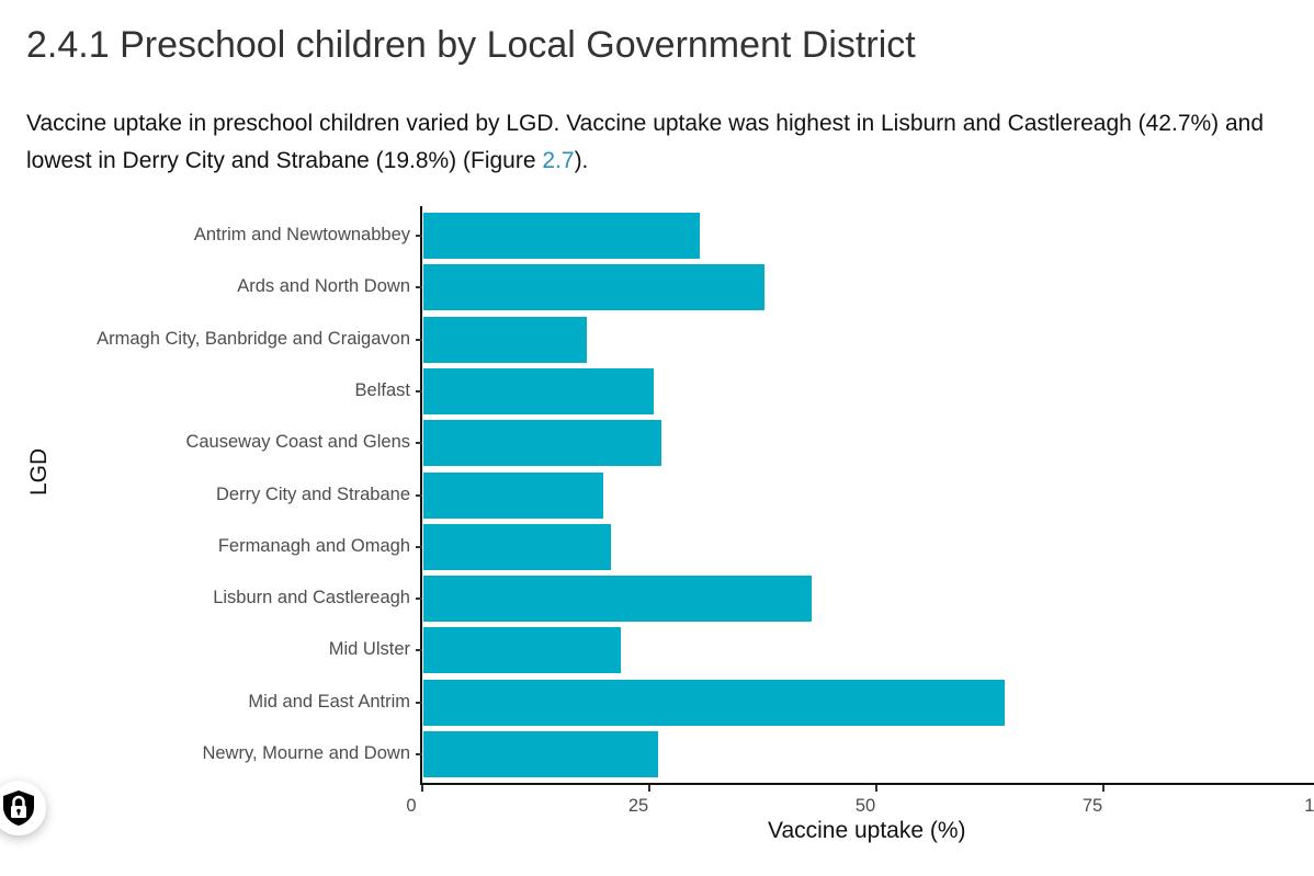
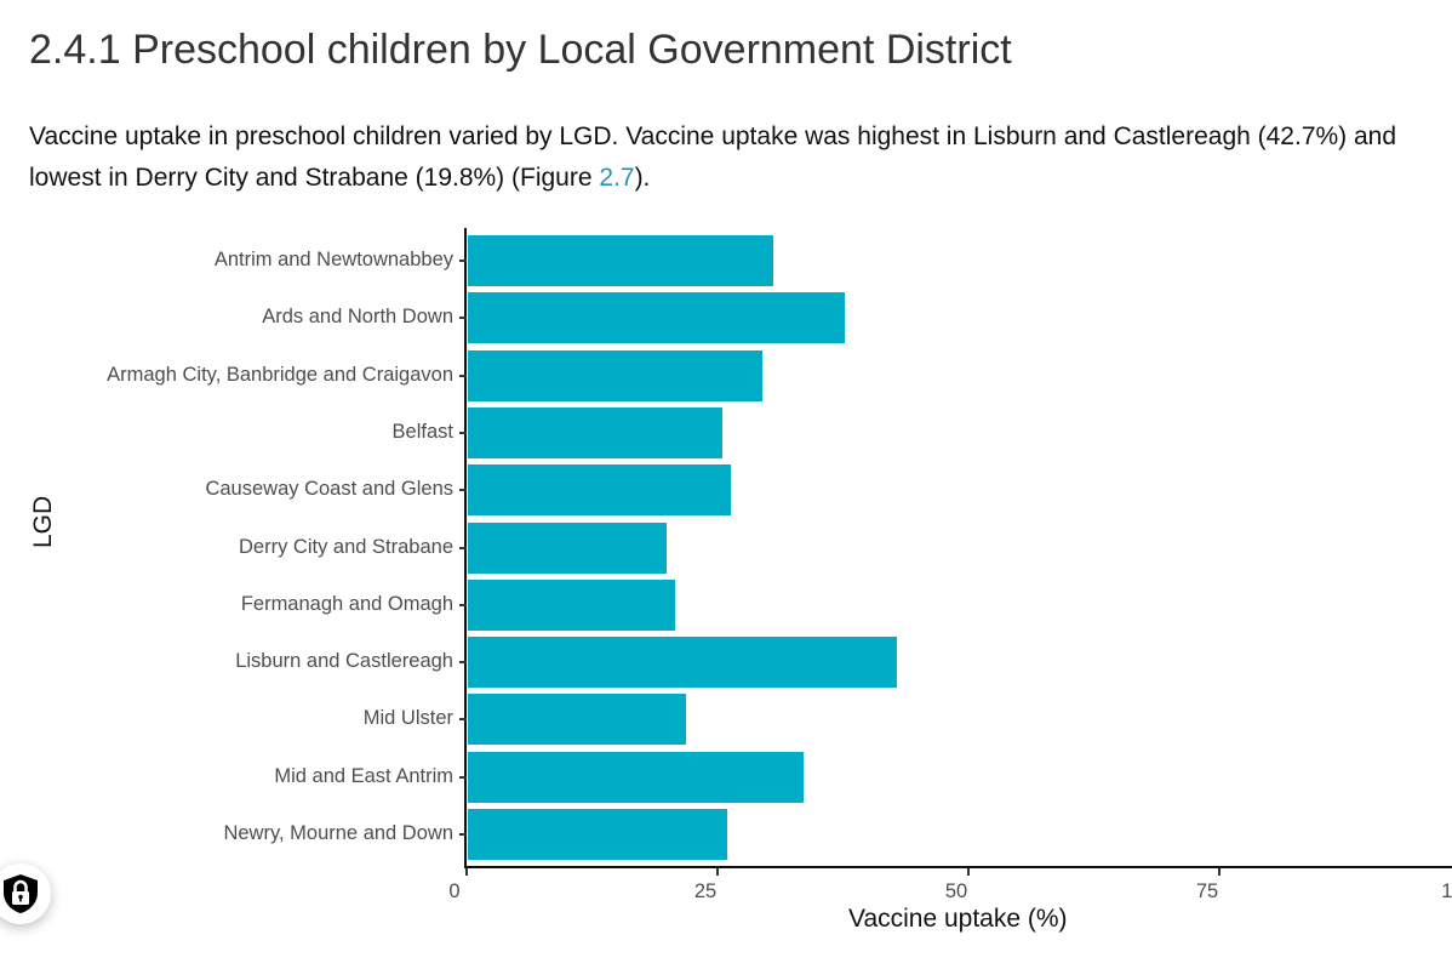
Armagh City, Banbridge and Craigavon: 18 -> 29
Mid and East Antrim: 64 -> 33
